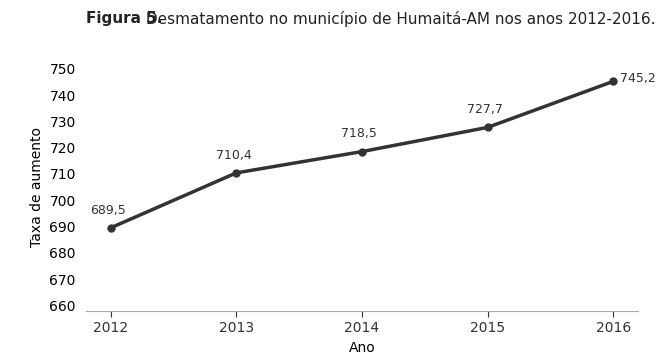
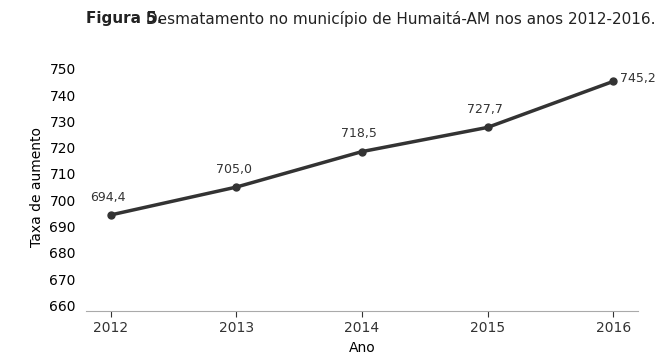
2012: 689,5 -> 694,4
2013: 710,4 -> 705,0
